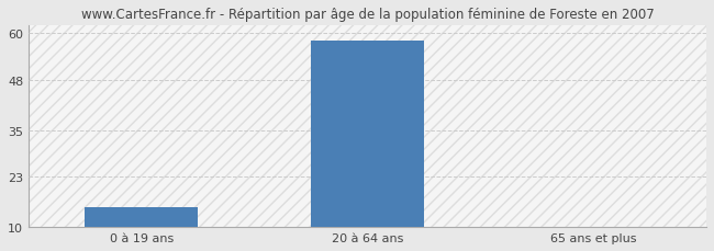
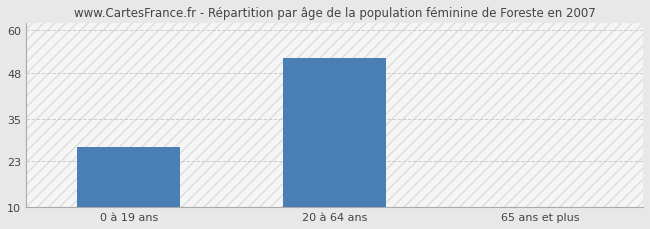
0 à 19 ans: 15 -> 27
20 à 64 ans: 58 -> 52
